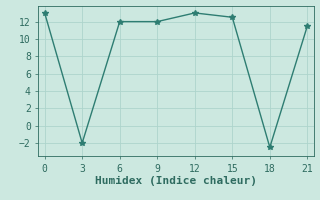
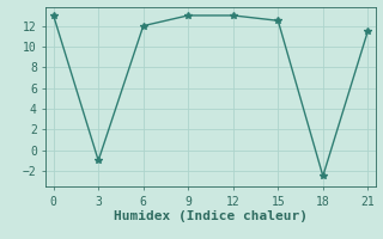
3: -2.0 -> -1.0
9: 12.0 -> 13.0
